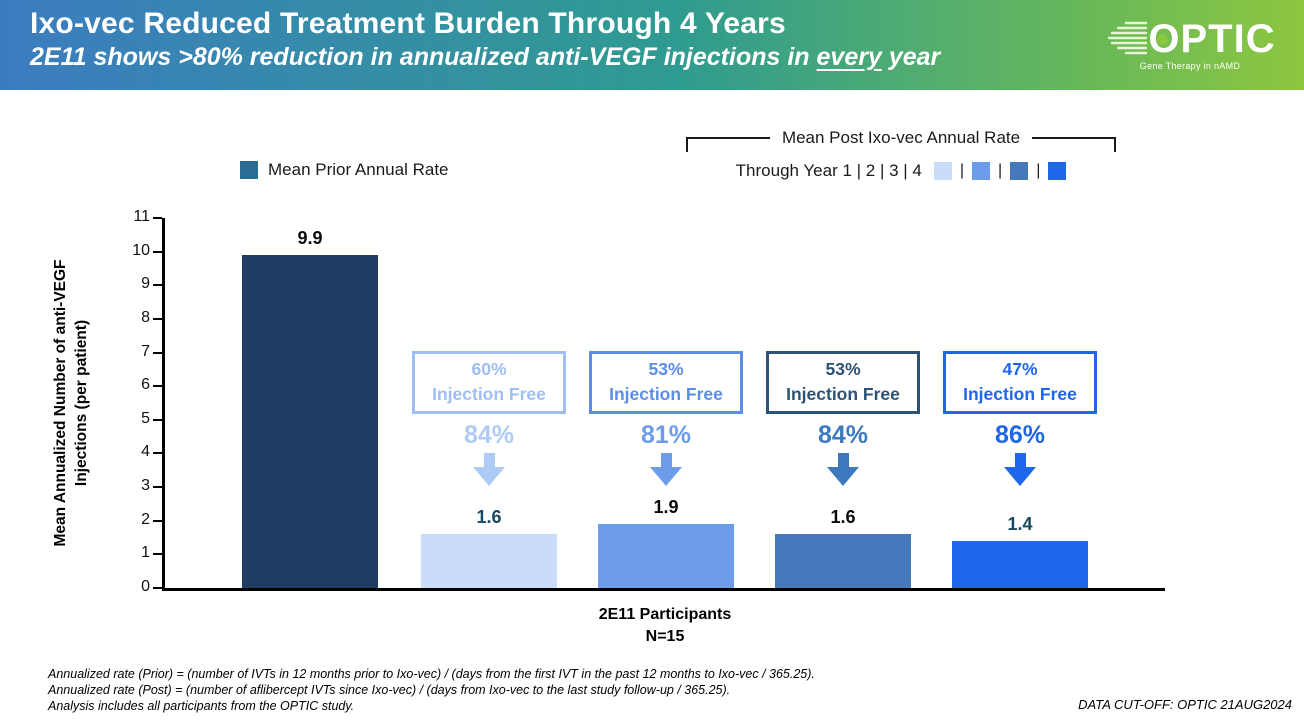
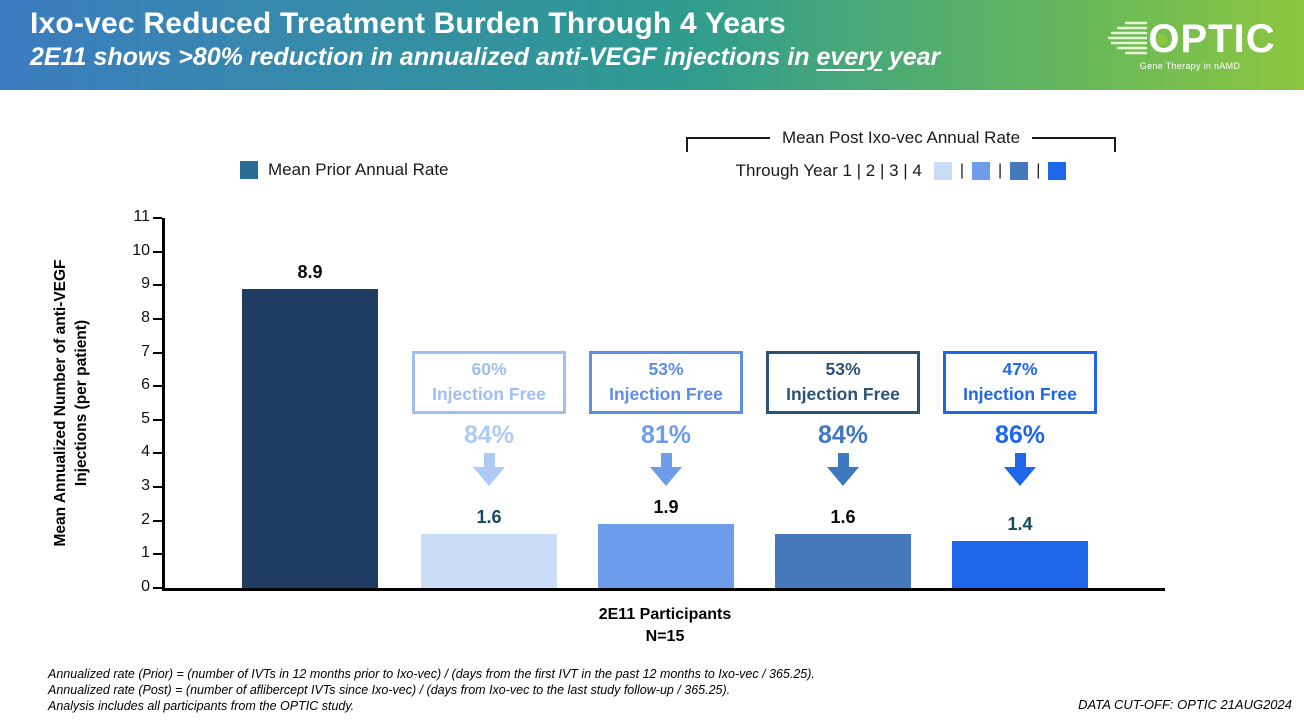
Mean Prior Annual Rate: 9.9 -> 8.9
